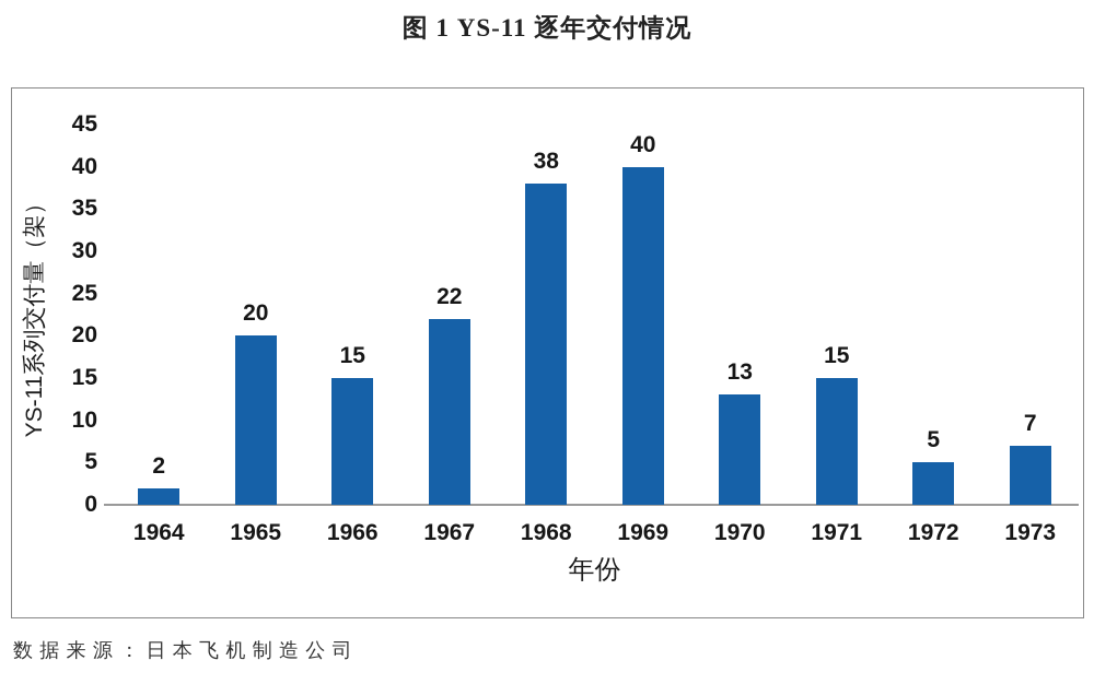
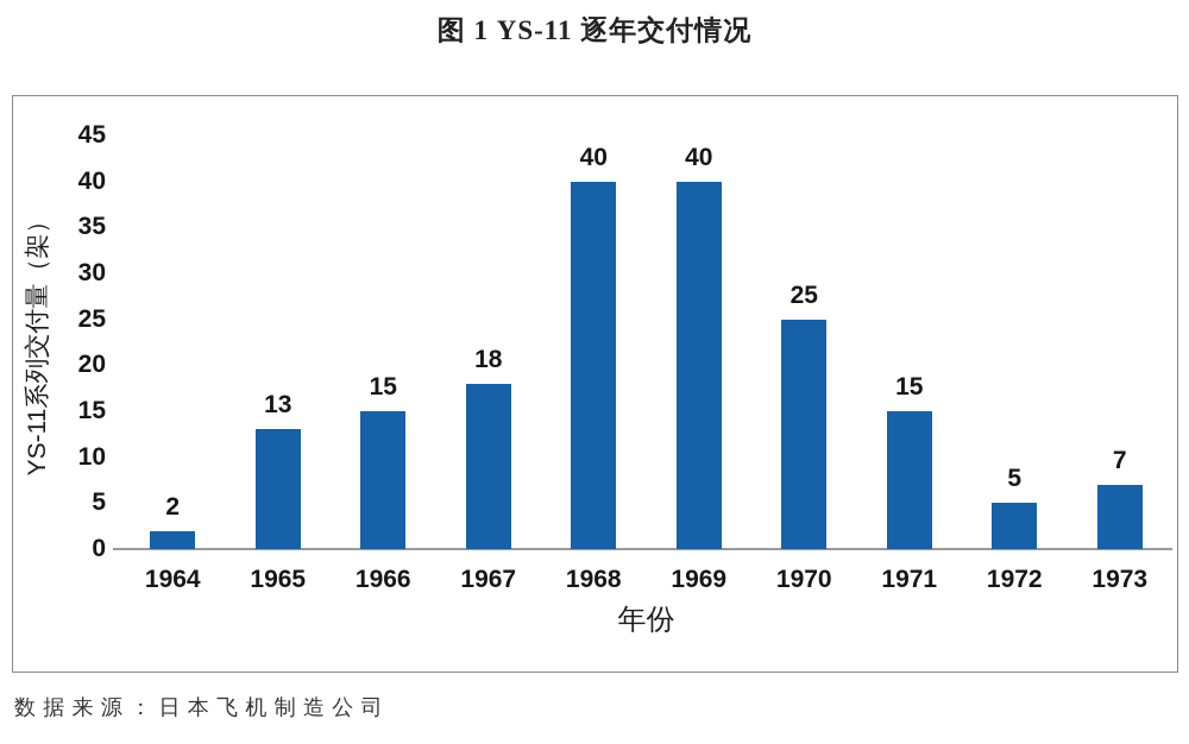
1965: 20 -> 13
1967: 22 -> 18
1968: 38 -> 40
1970: 13 -> 25
